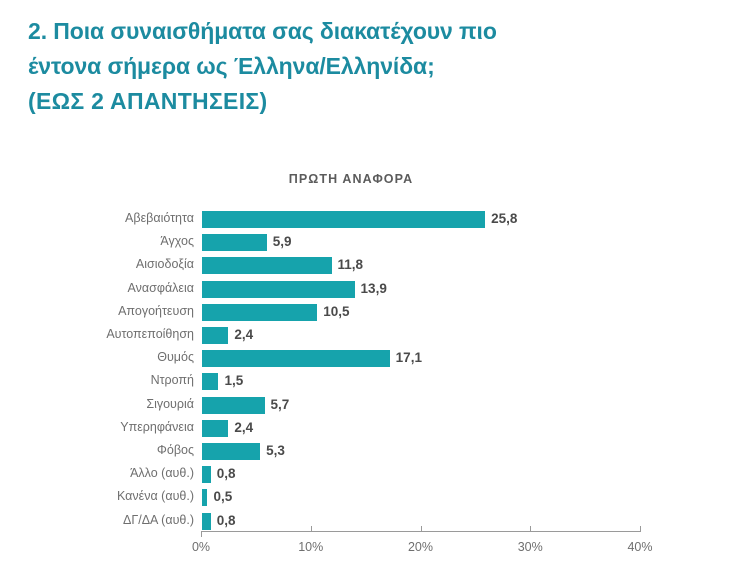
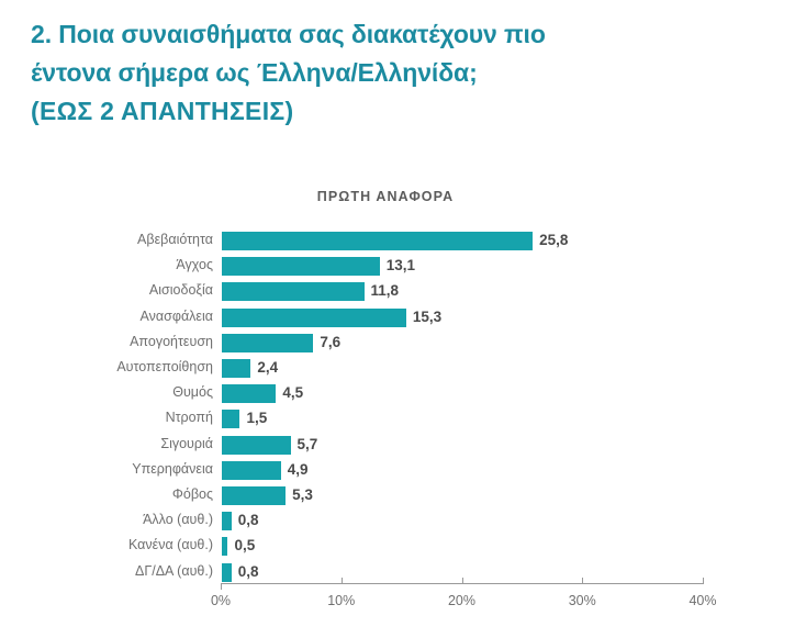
Άγχος: 5,9 -> 13,1
Ανασφάλεια: 13,9 -> 15,3
Απογοήτευση: 10,5 -> 7,6
Θυμός: 17,1 -> 4,5
Υπερηφάνεια: 2,4 -> 4,9
